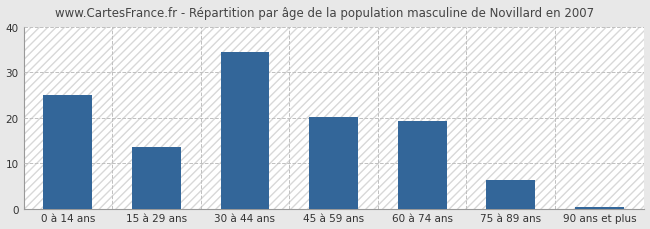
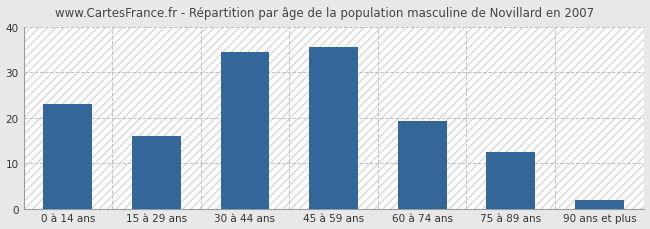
0 à 14 ans: 25.0 -> 23.0
15 à 29 ans: 13.5 -> 16.0
45 à 59 ans: 20.2 -> 35.5
75 à 89 ans: 6.2 -> 12.5
90 ans et plus: 0.4 -> 2.0
